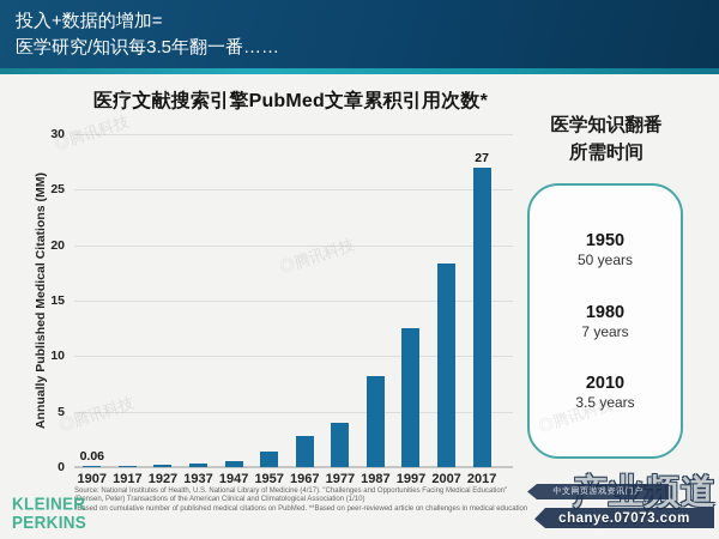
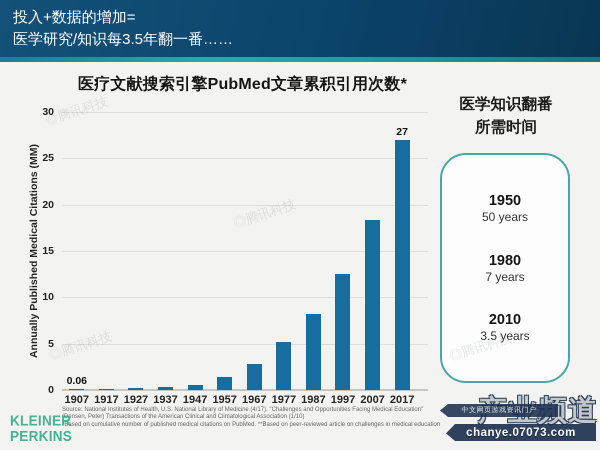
1977: 4 -> 5
